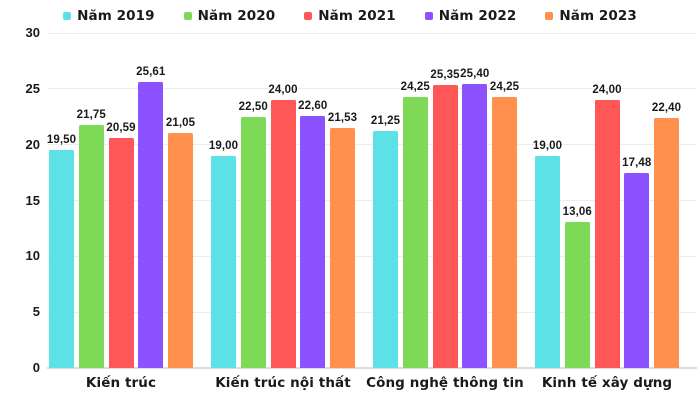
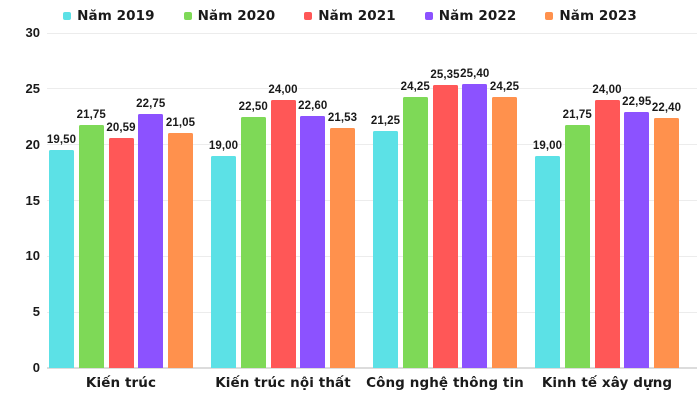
Năm 2022/Kiến trúc: 25,61 -> 22,75
Năm 2020/Kinh tế xây dựng: 13,06 -> 21,75
Năm 2022/Kinh tế xây dựng: 17,48 -> 22,95
